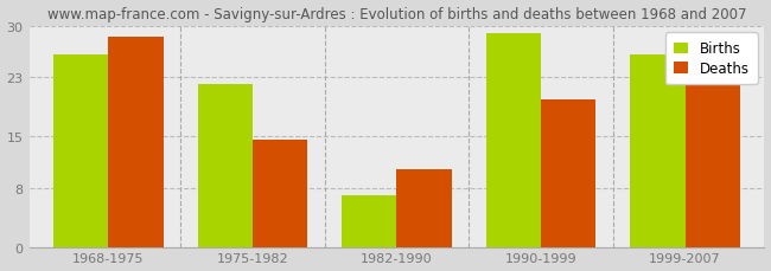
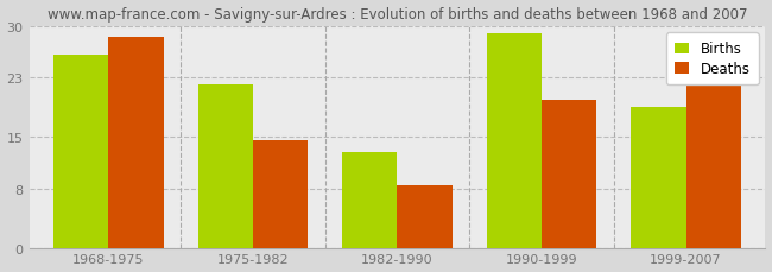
Births/1982-1990: 7 -> 13
Deaths/1982-1990: 10.5 -> 8.4
Births/1999-2007: 26 -> 19
